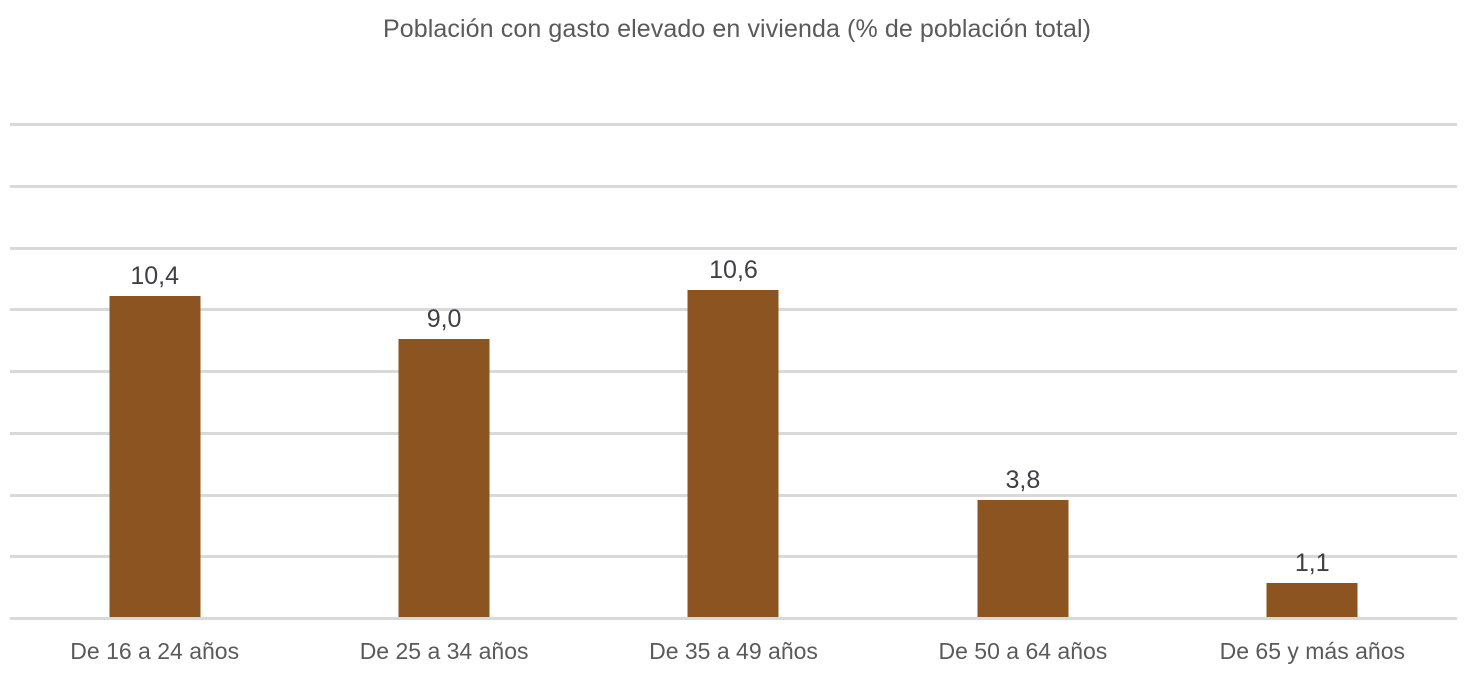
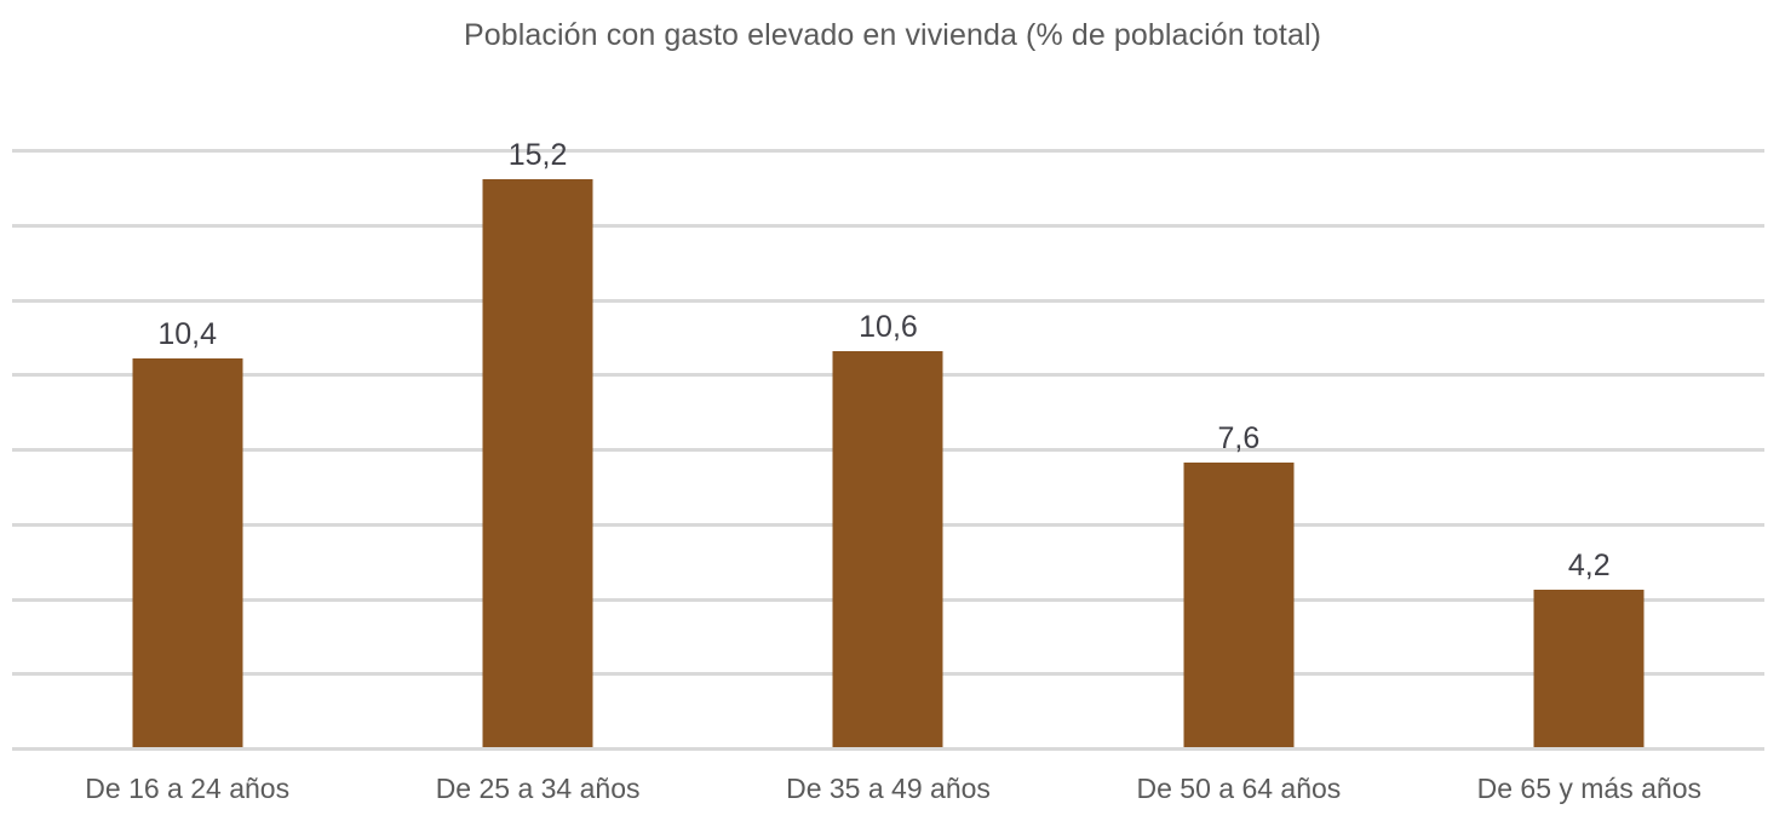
De 25 a 34 años: 9,0 -> 15,2
De 50 a 64 años: 3,8 -> 7,6
De 65 y más años: 1,1 -> 4,2
